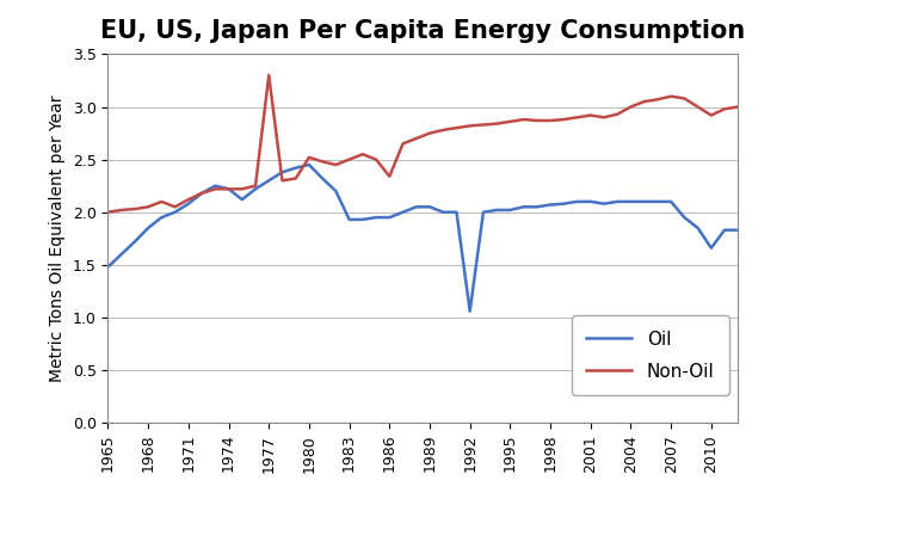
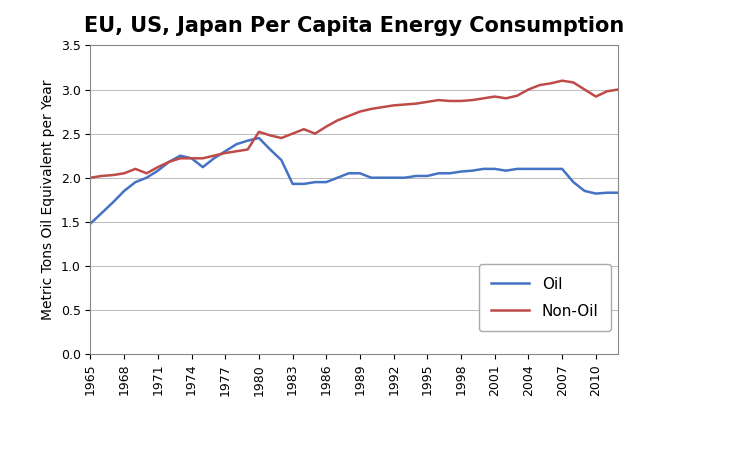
Non-Oil/1977: 3.30 -> 2.28
Non-Oil/1986: 2.34 -> 2.58
Oil/1992: 1.06 -> 2.00
Oil/2010: 1.66 -> 1.82
